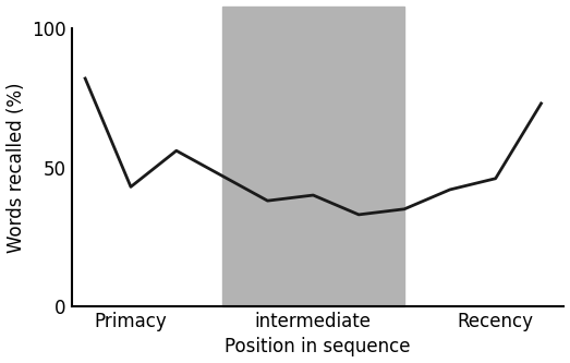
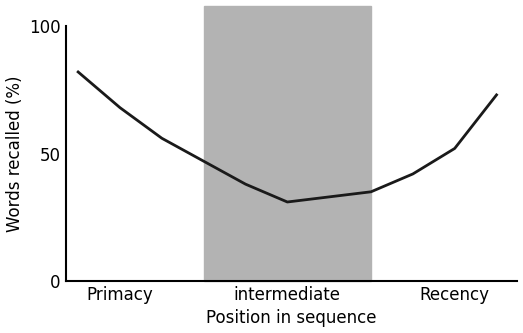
Primacy: 43 -> 68
intermediate: 40 -> 31
Recency: 46 -> 52
